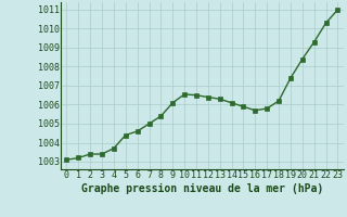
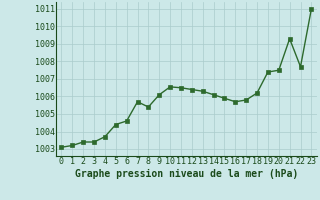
7: 1005.0 -> 1005.7
20: 1008.4 -> 1007.5
22: 1010.3 -> 1007.7
